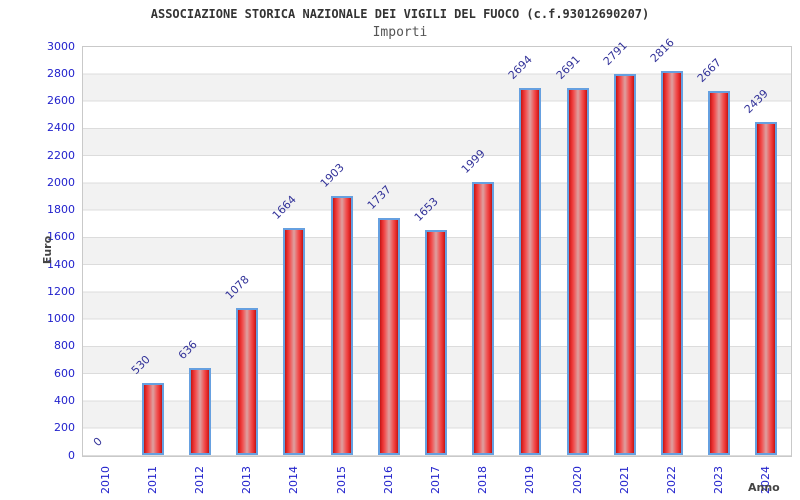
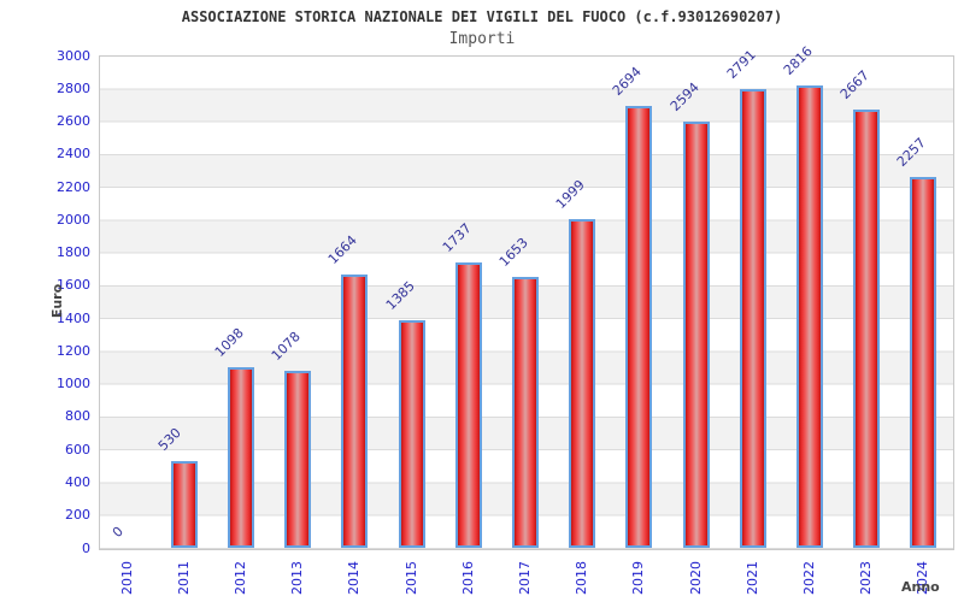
2012: 636 -> 1098
2015: 1903 -> 1385
2020: 2691 -> 2594
2024: 2439 -> 2257
